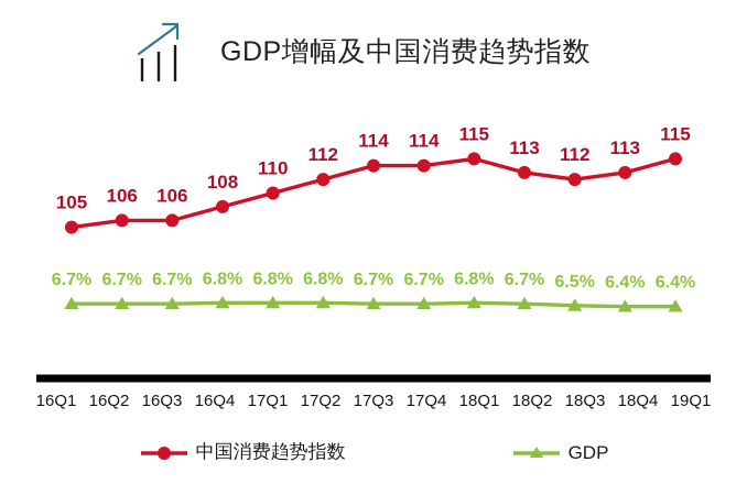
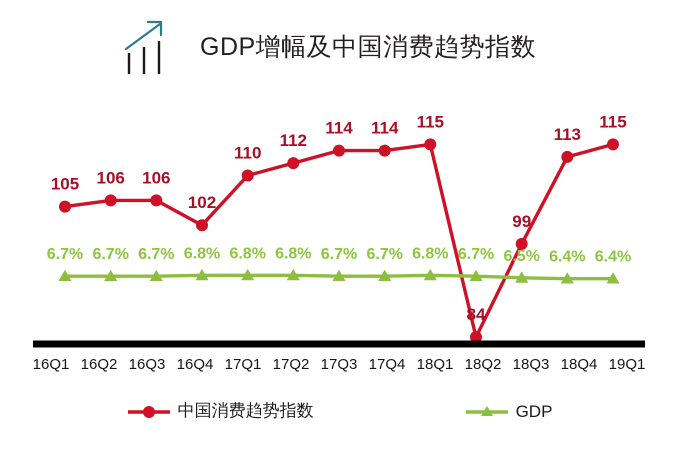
中国消费趋势指数/16Q4: 108 -> 102
中国消费趋势指数/18Q2: 113 -> 84
中国消费趋势指数/18Q3: 112 -> 99
